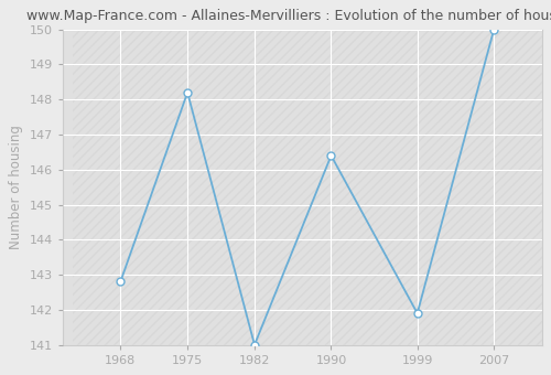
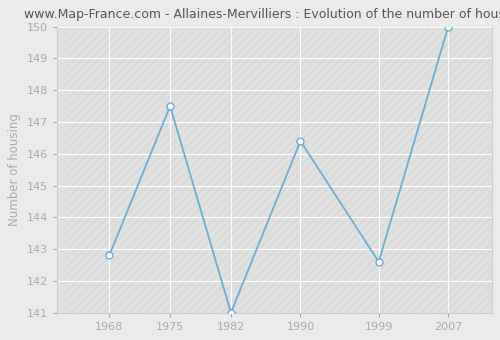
1975: 148.2 -> 147.5
1999: 141.9 -> 142.6
